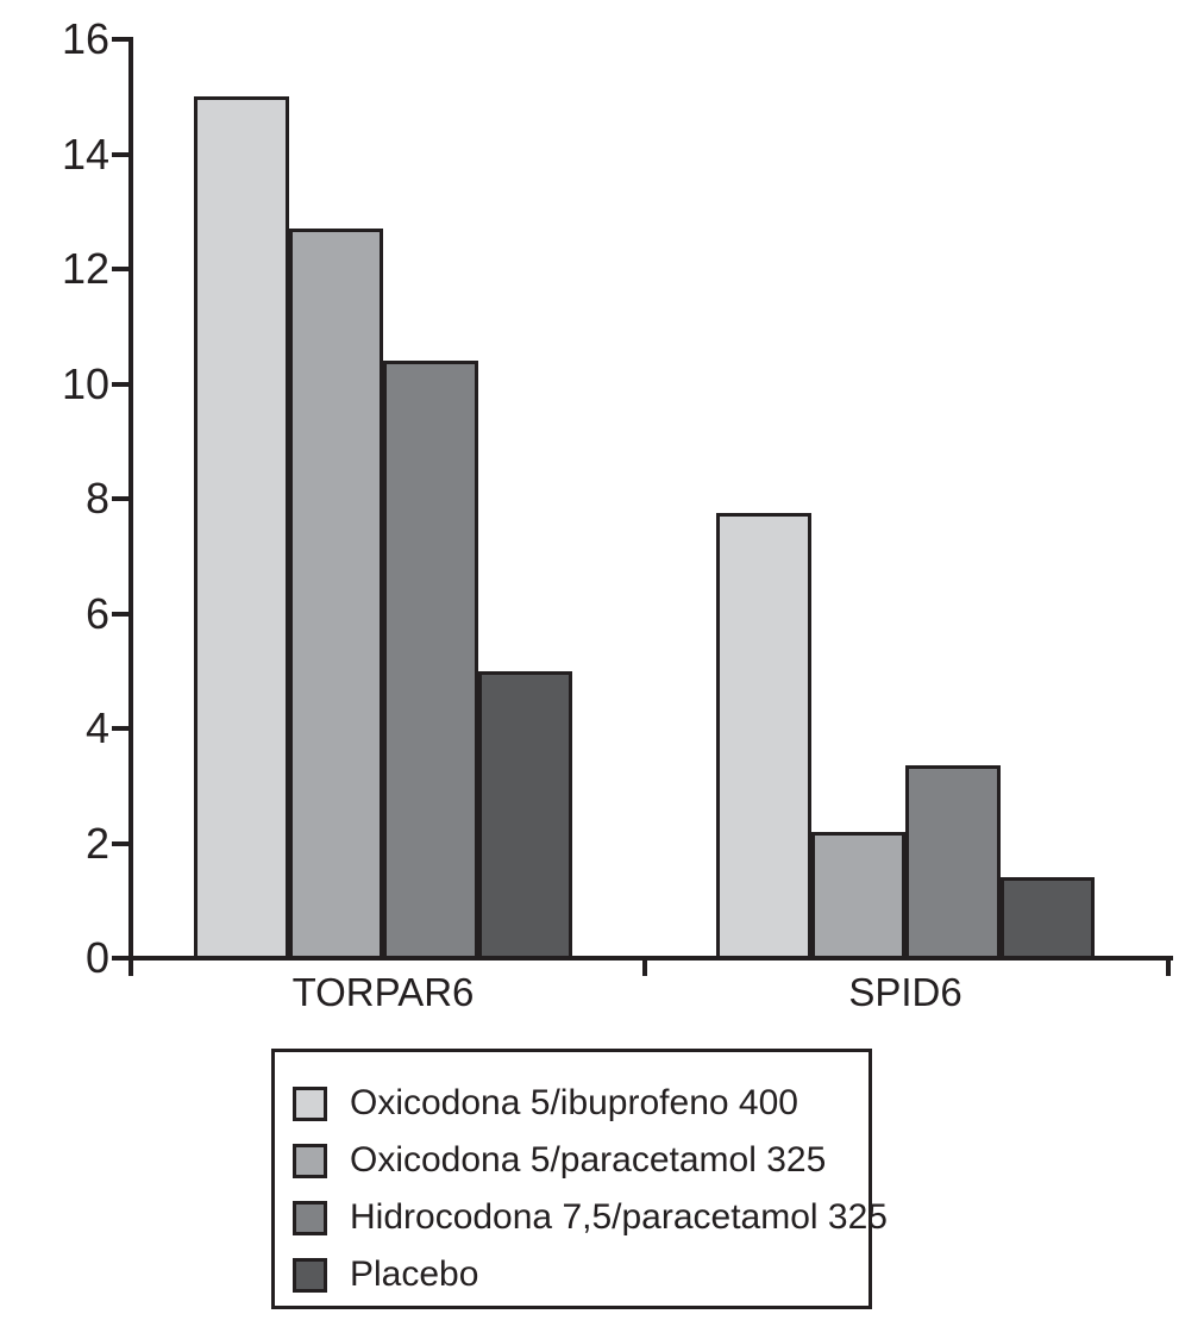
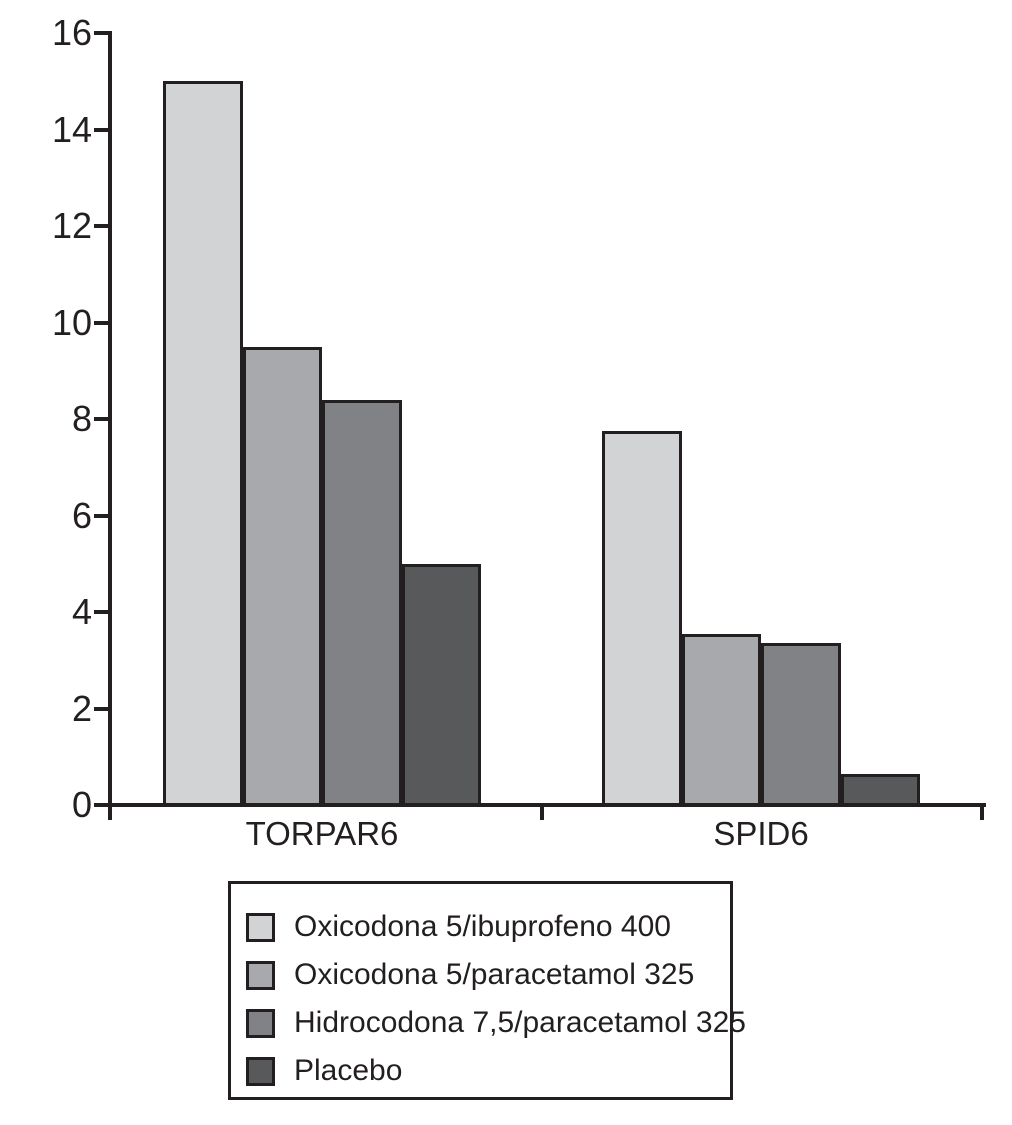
Oxicodona 5/paracetamol 325/TORPAR6: 12.7 -> 9.5
Hidrocodona 7,5/paracetamol 325/TORPAR6: 10.4 -> 8.4
Oxicodona 5/paracetamol 325/SPID6: 2.2 -> 3.5
Placebo/SPID6: 1.4 -> 0.7
